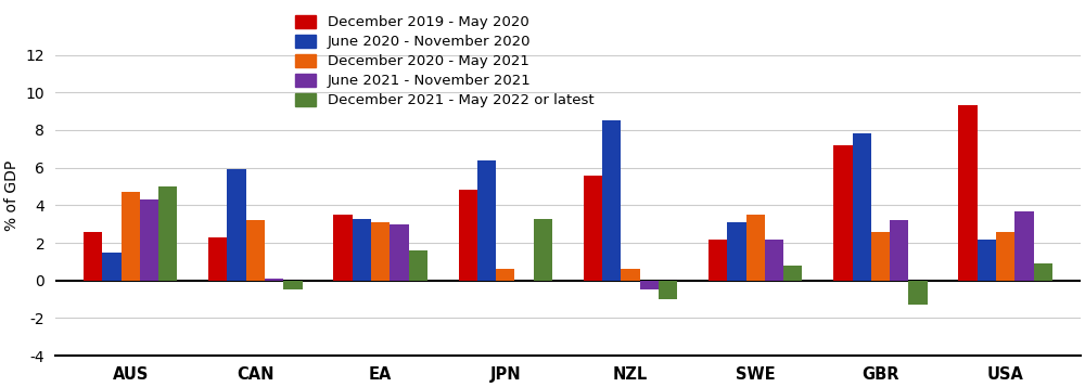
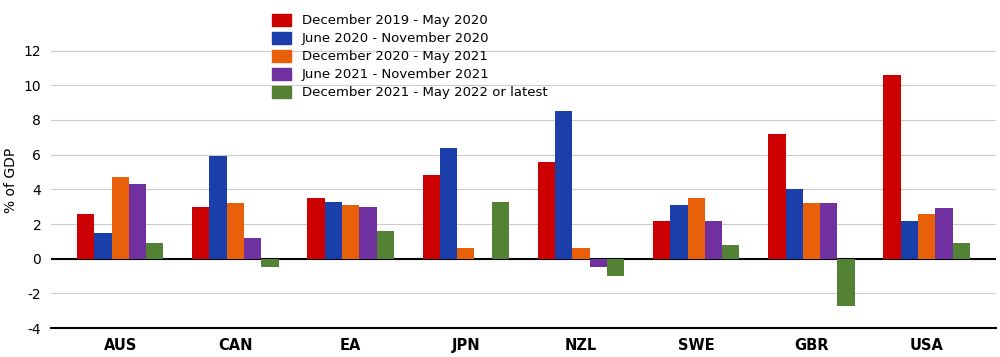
December 2021 - May 2022 or latest/AUS: 5.0 -> 0.9
December 2019 - May 2020/CAN: 2.3 -> 3.0
June 2021 - November 2021/CAN: 0.1 -> 1.2
June 2020 - November 2020/GBR: 7.8 -> 4.0
December 2020 - May 2021/GBR: 2.6 -> 3.2
December 2021 - May 2022 or latest/GBR: -1.3 -> -2.7
December 2019 - May 2020/USA: 9.3 -> 10.6
June 2021 - November 2021/USA: 3.7 -> 2.9
